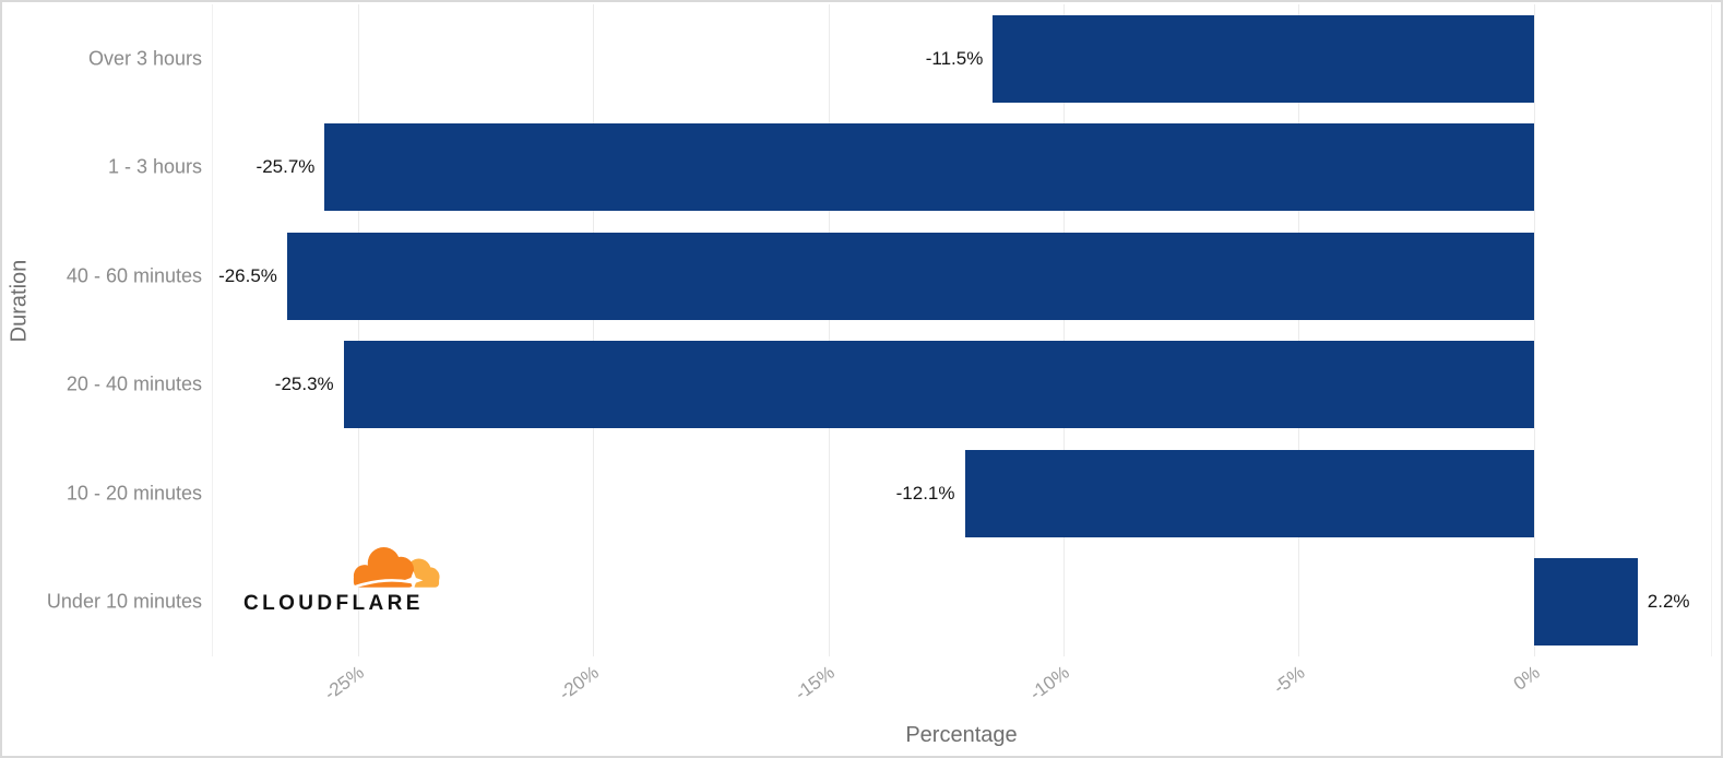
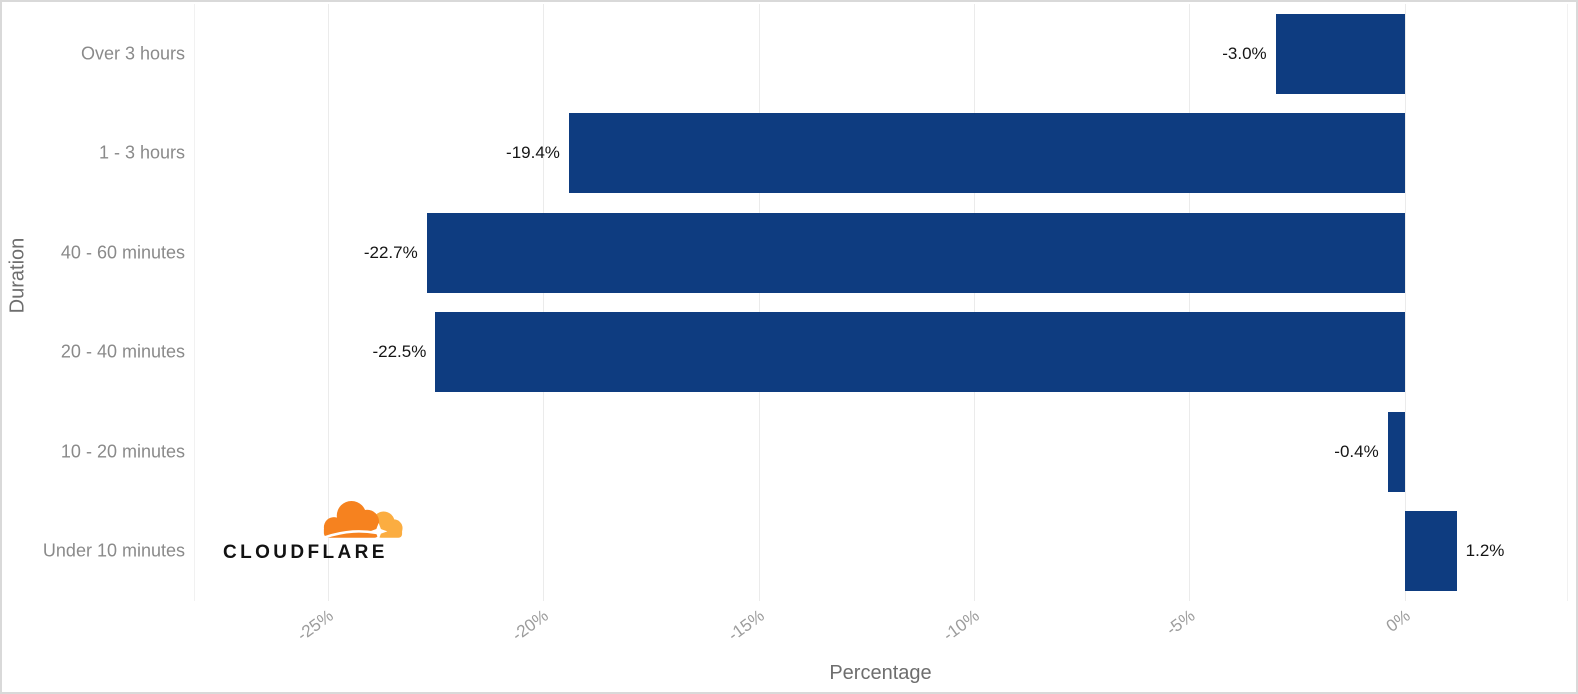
Over 3 hours: -11.5% -> -3.0%
1 - 3 hours: -25.7% -> -19.4%
40 - 60 minutes: -26.5% -> -22.7%
20 - 40 minutes: -25.3% -> -22.5%
10 - 20 minutes: -12.1% -> -0.4%
Under 10 minutes: 2.2% -> 1.2%
